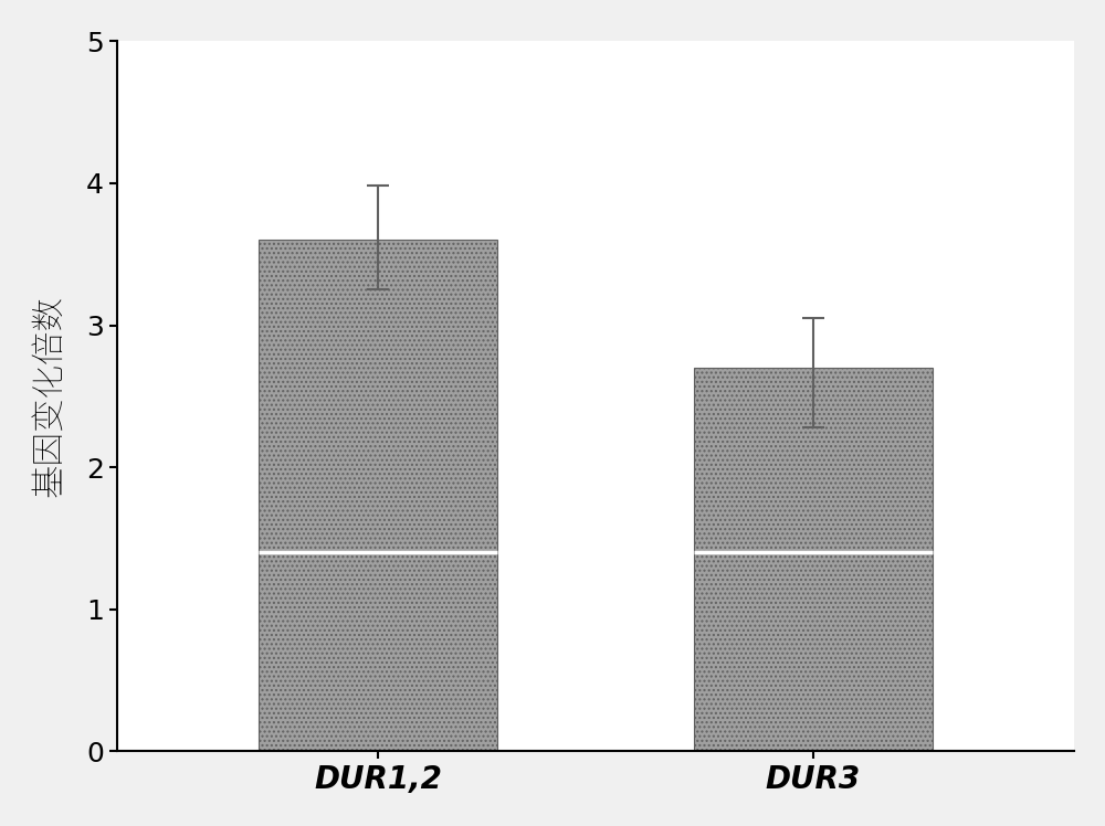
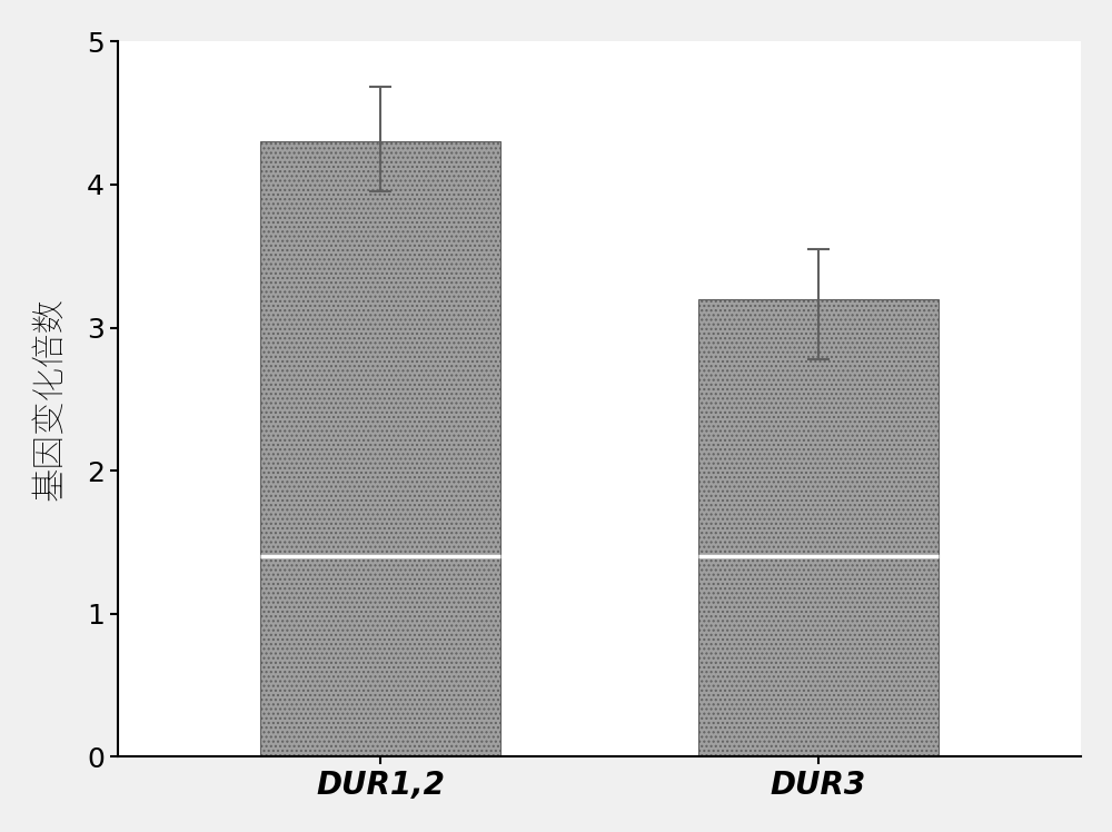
DUR1,2: 3.6 -> 4.3
DUR3: 2.7 -> 3.2
